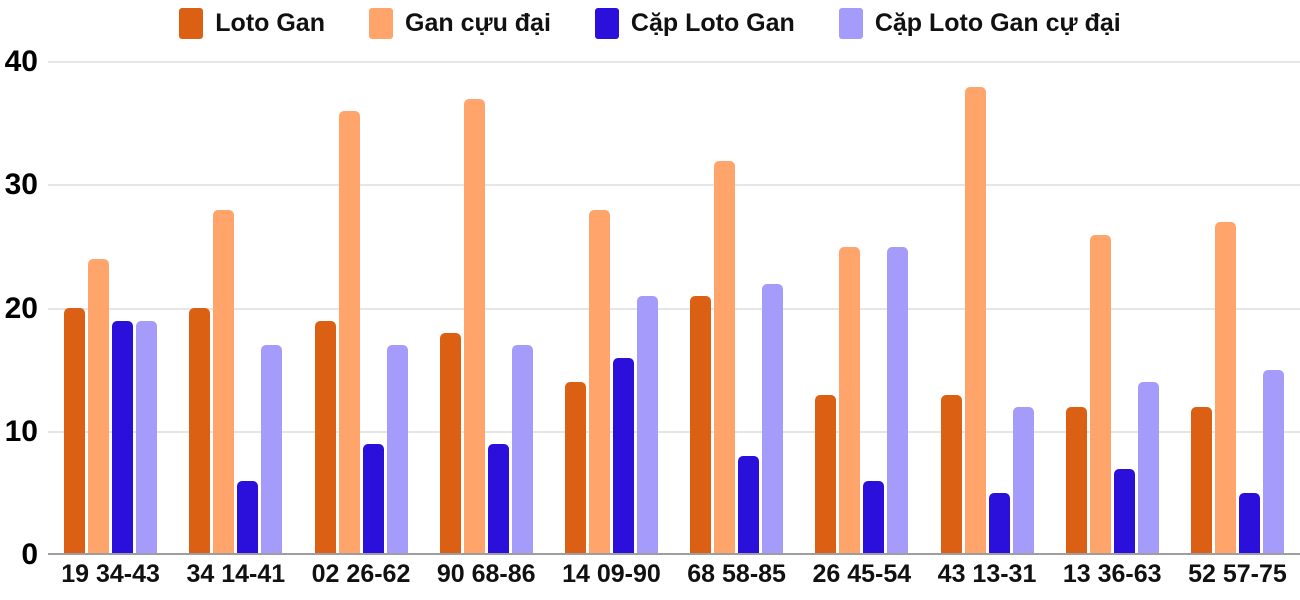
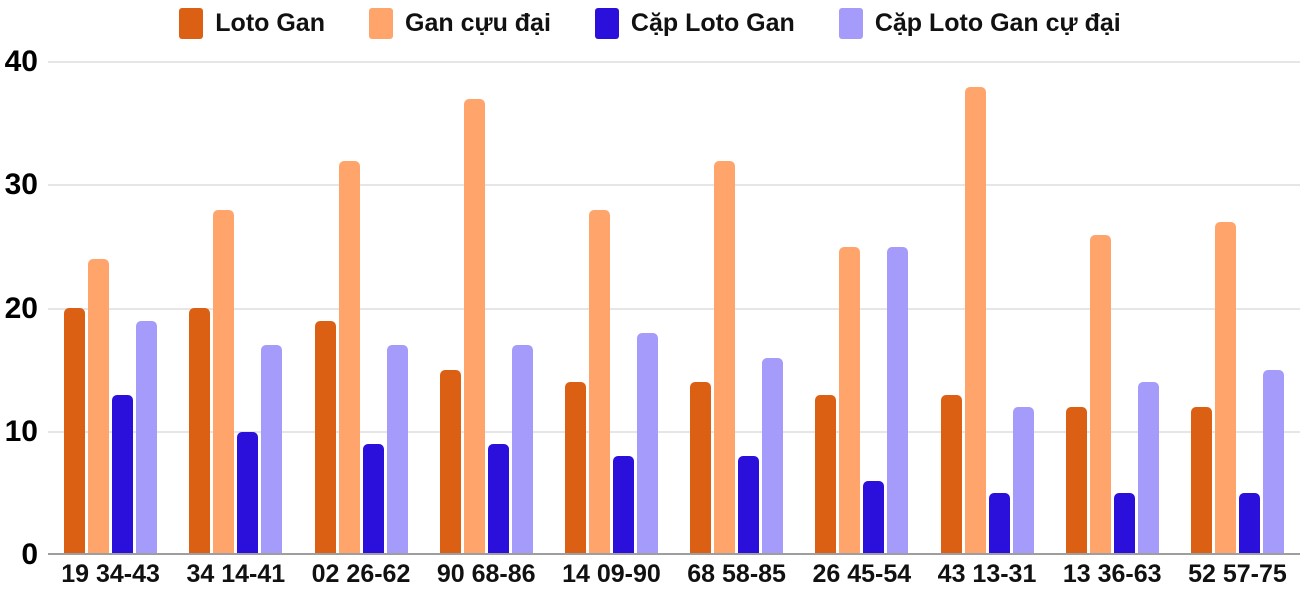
Cặp Loto Gan/19 34-43: 19 -> 13
Cặp Loto Gan/34 14-41: 6 -> 10
Gan cựu đại/02 26-62: 36 -> 32
Loto Gan/90 68-86: 18 -> 15
Cặp Loto Gan/14 09-90: 16 -> 8
Cặp Loto Gan cự đại/14 09-90: 21 -> 18
Loto Gan/68 58-85: 21 -> 14
Cặp Loto Gan cự đại/68 58-85: 22 -> 16
Cặp Loto Gan/13 36-63: 7 -> 5
